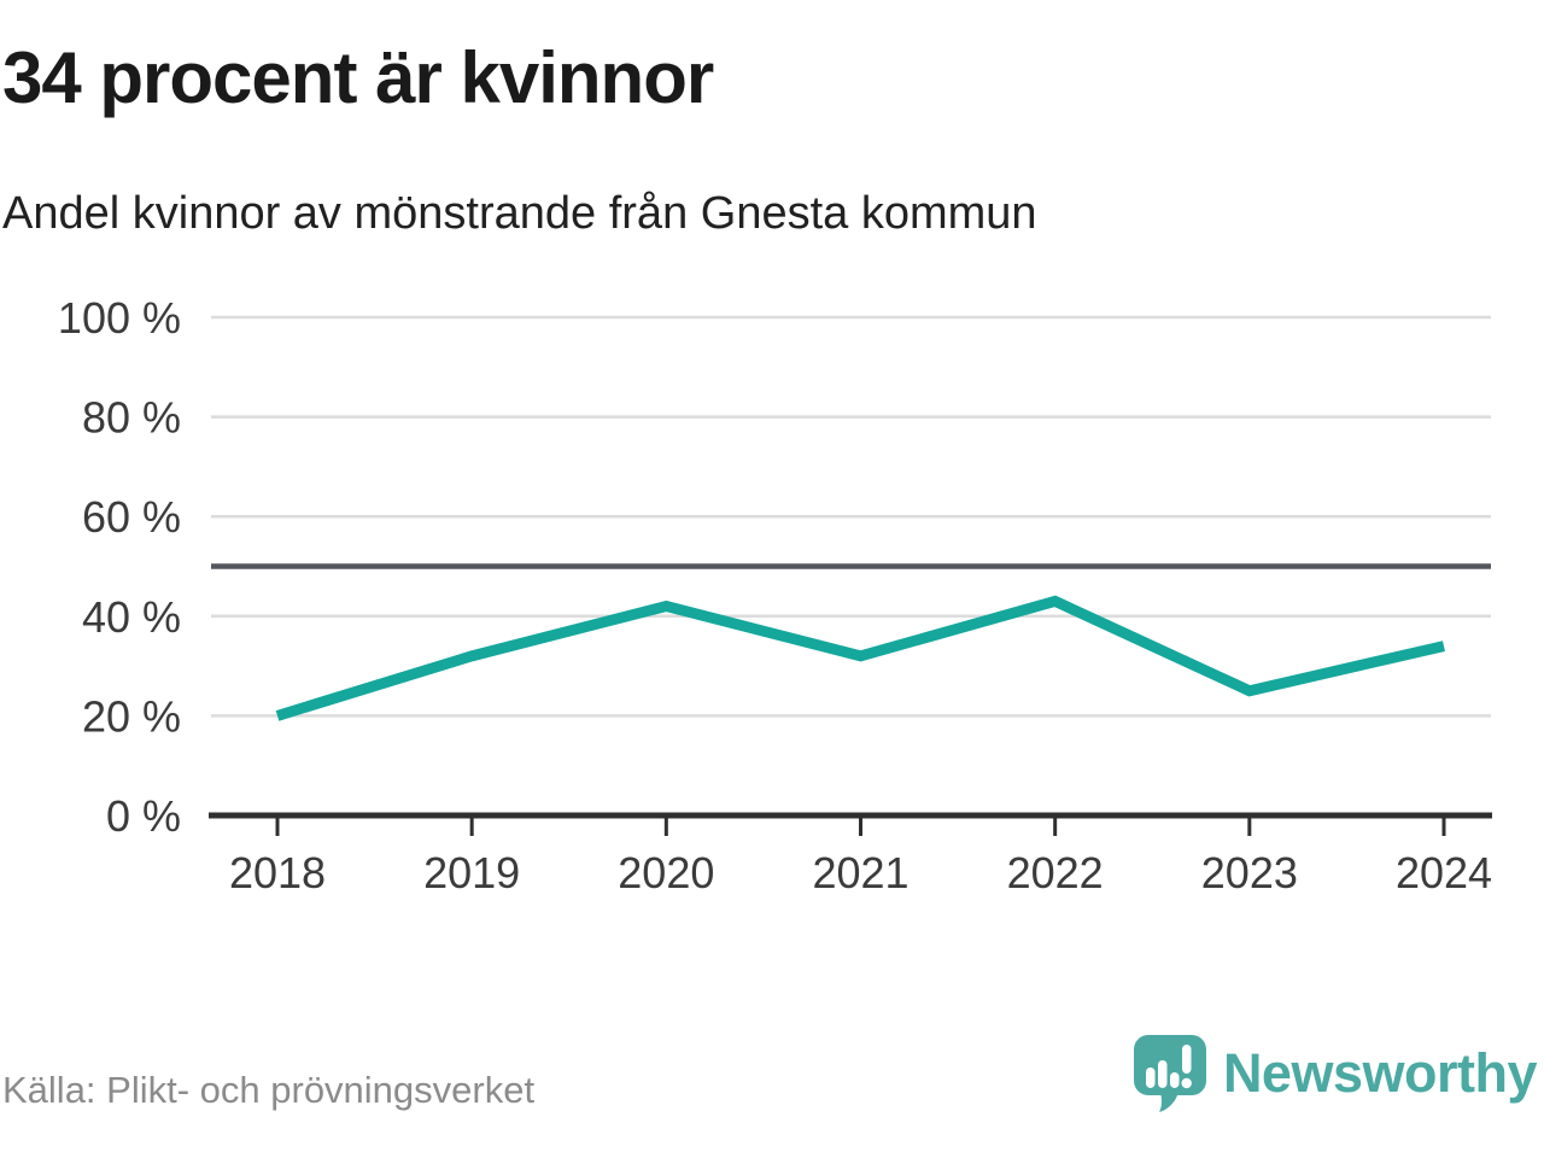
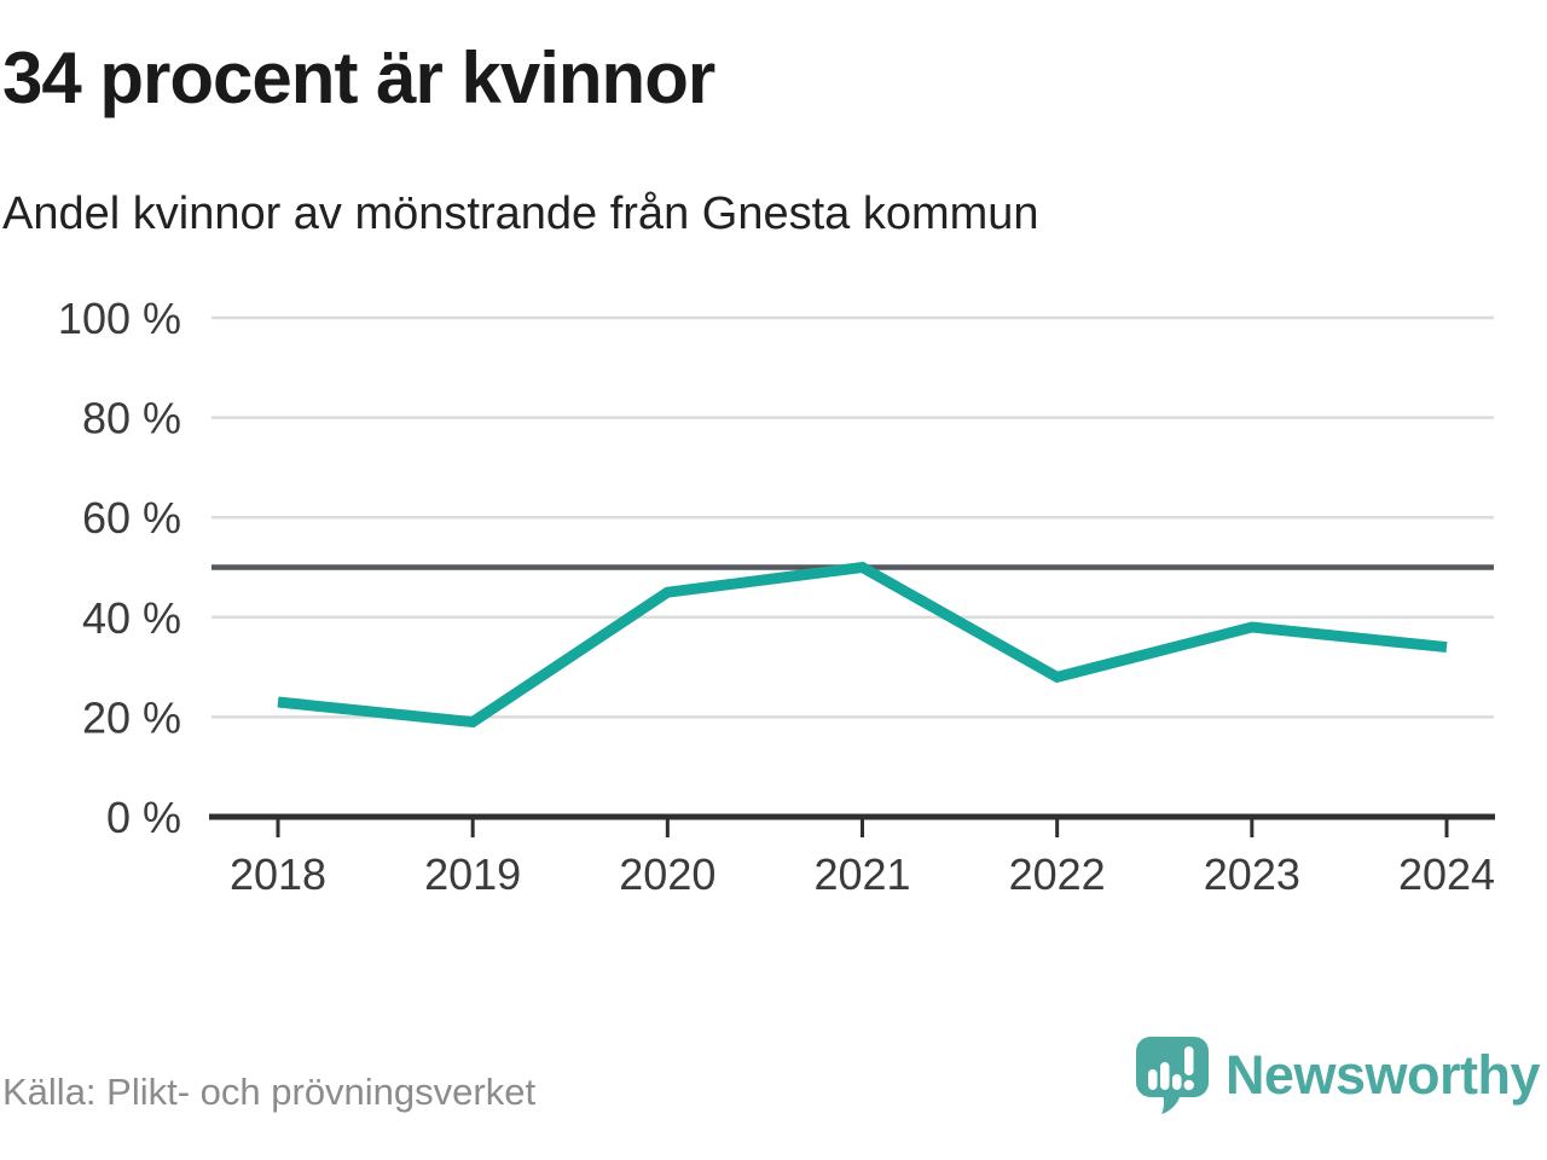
2018: 20% -> 23%
2019: 32% -> 19%
2020: 42% -> 45%
2021: 32% -> 50%
2022: 43% -> 28%
2023: 25% -> 38%
